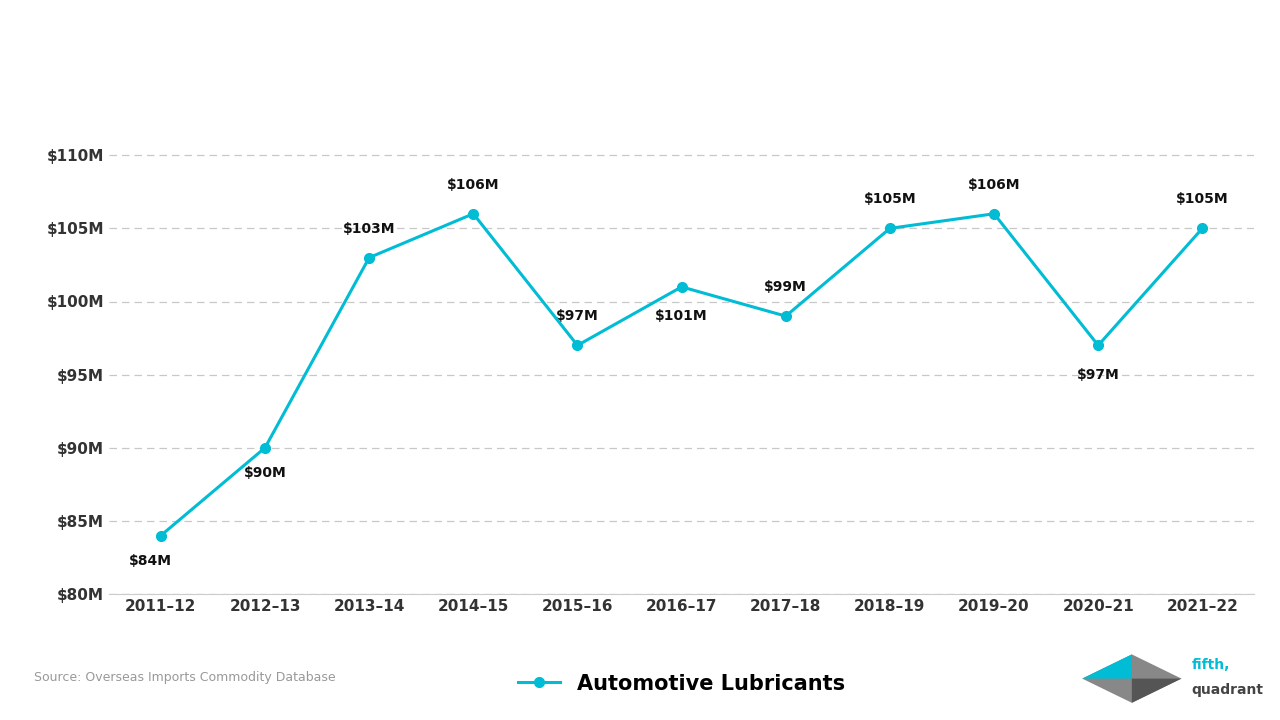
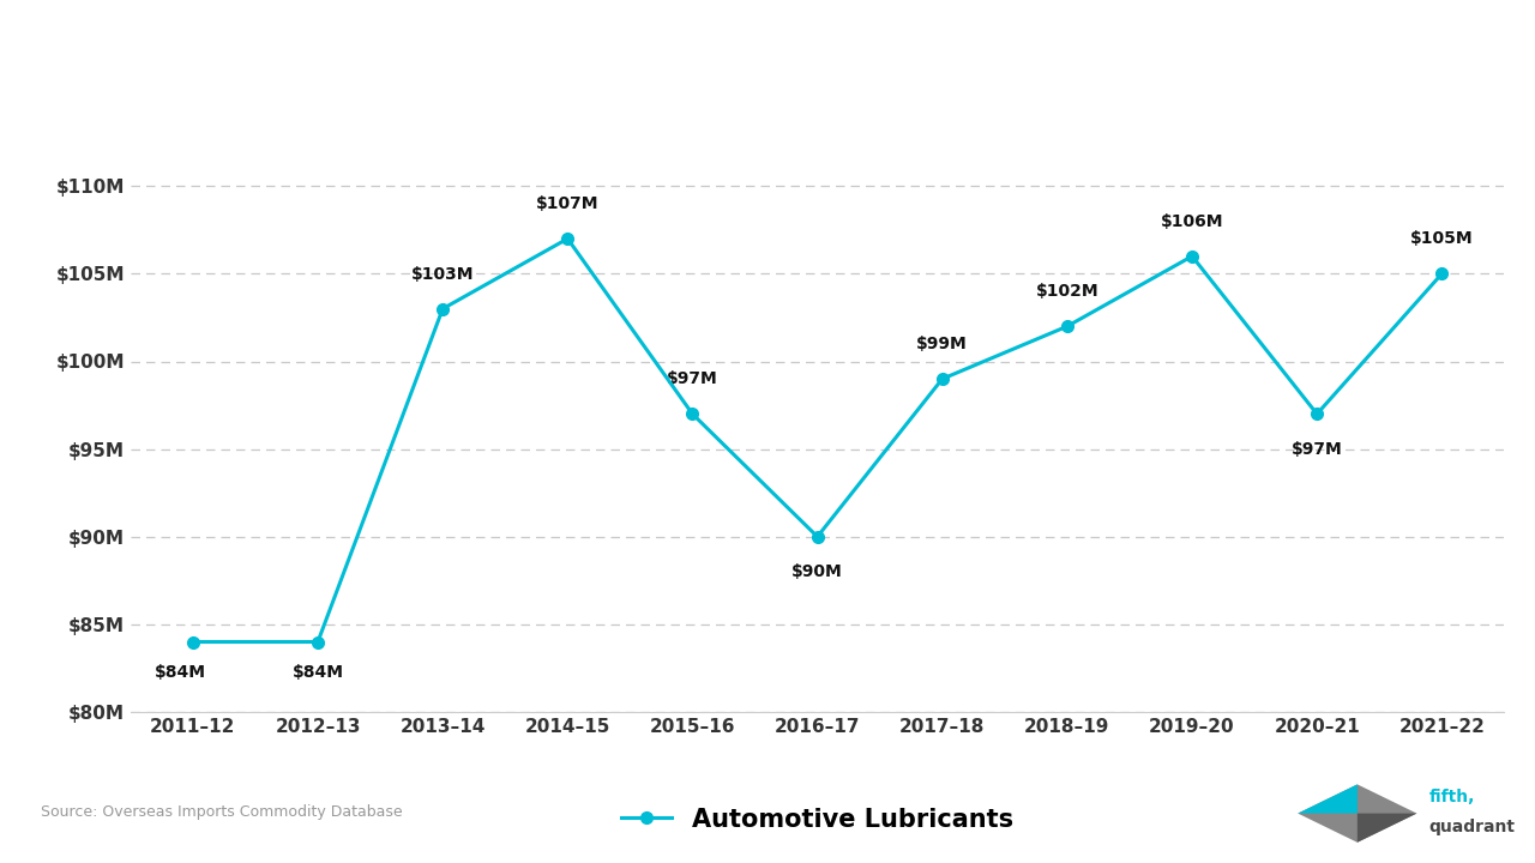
2012–13: $90M -> $84M
2014–15: $106M -> $107M
2016–17: $101M -> $90M
2018–19: $105M -> $102M
